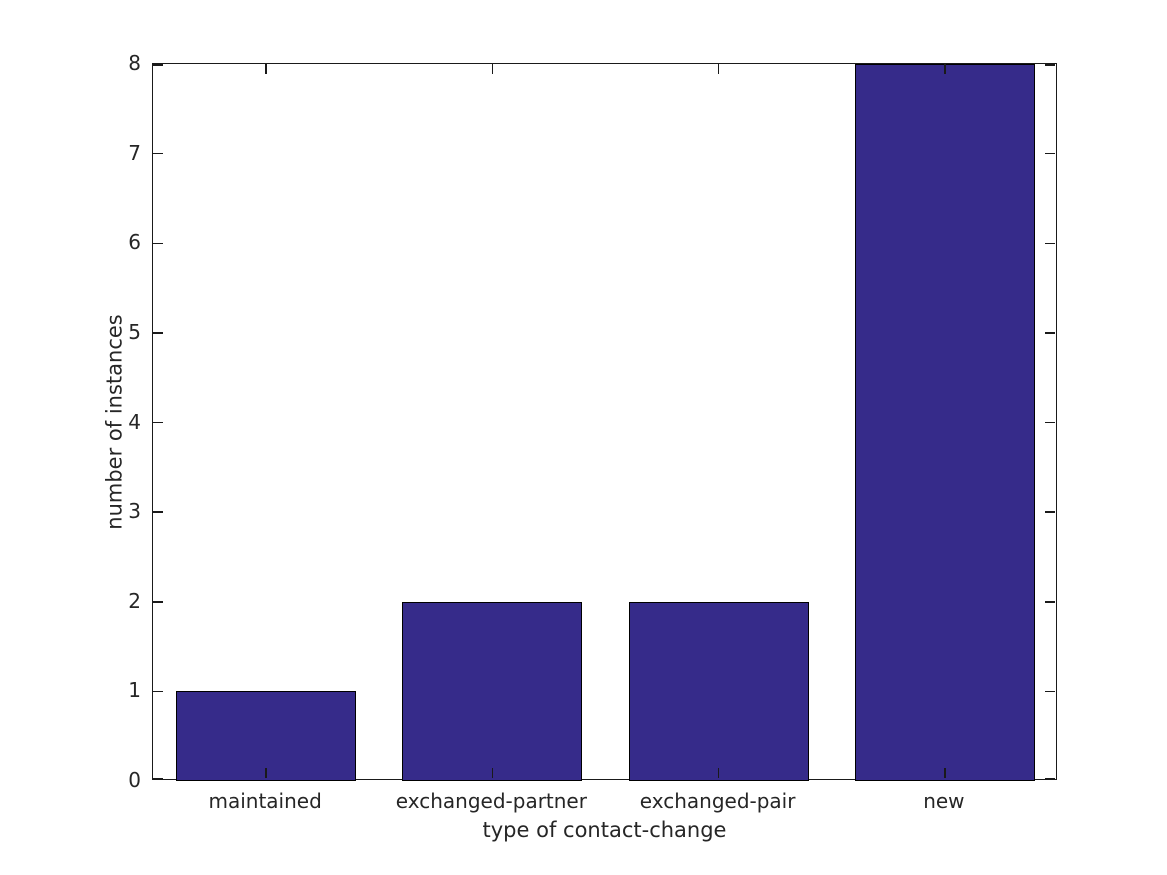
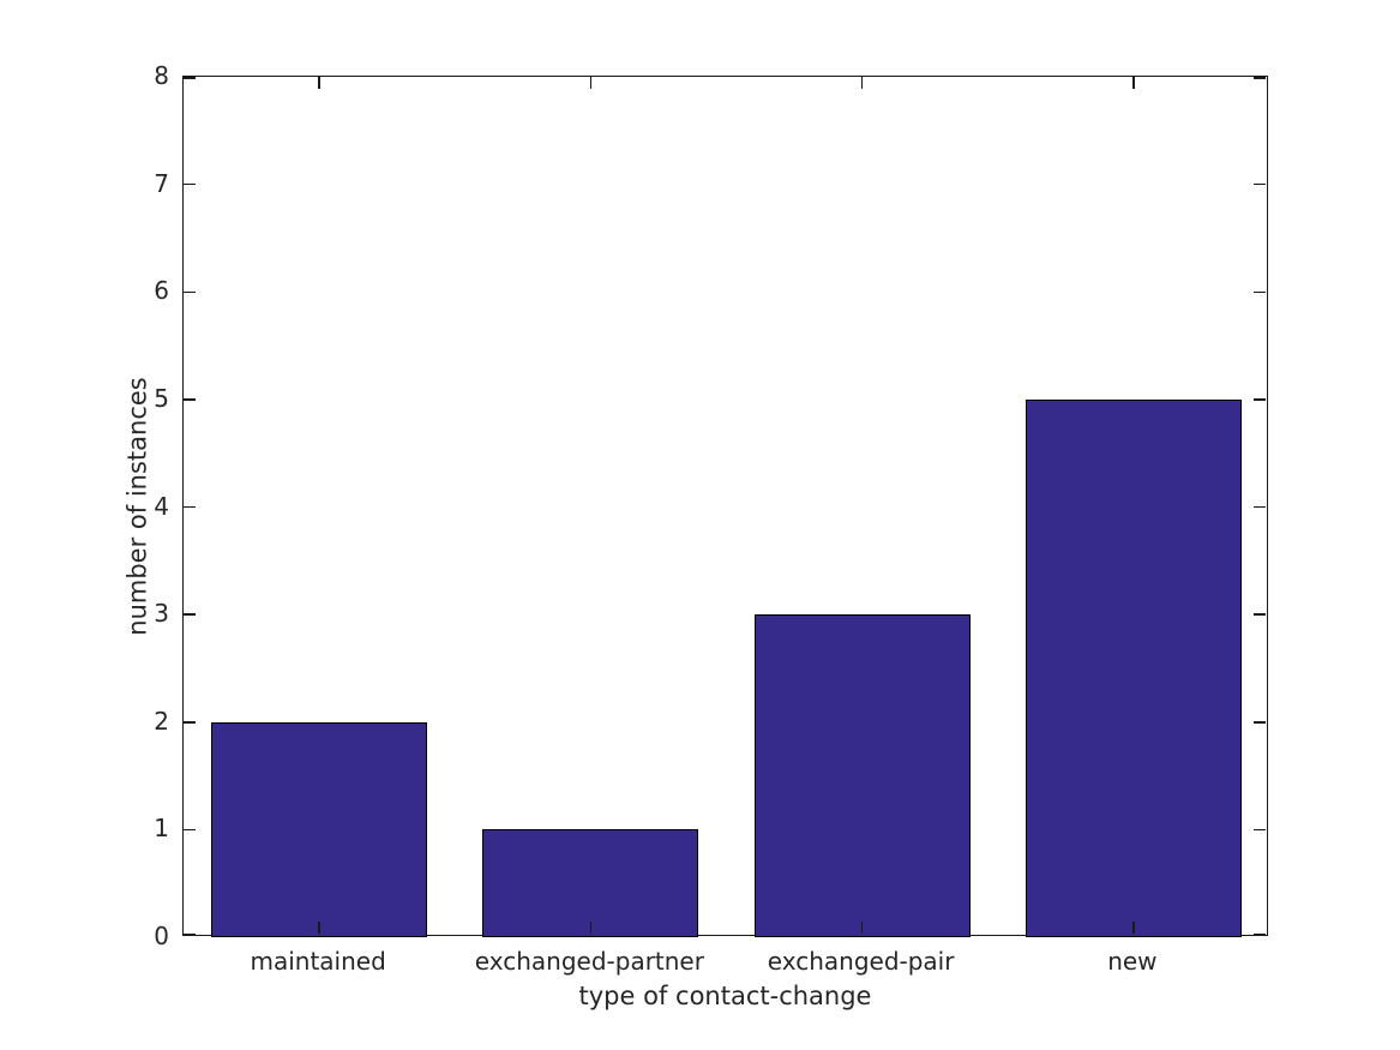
maintained: 1 -> 2
exchanged-partner: 2 -> 1
exchanged-pair: 2 -> 3
new: 8 -> 5
